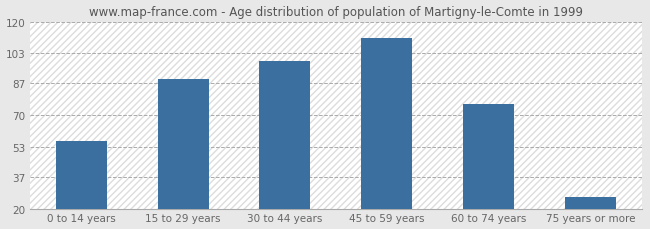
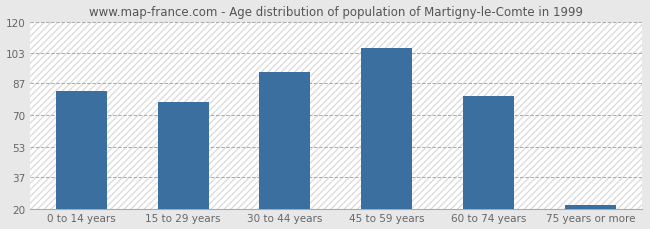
0 to 14 years: 56 -> 83
15 to 29 years: 89 -> 77
30 to 44 years: 99 -> 93
45 to 59 years: 111 -> 106
60 to 74 years: 76 -> 80
75 years or more: 26 -> 22
